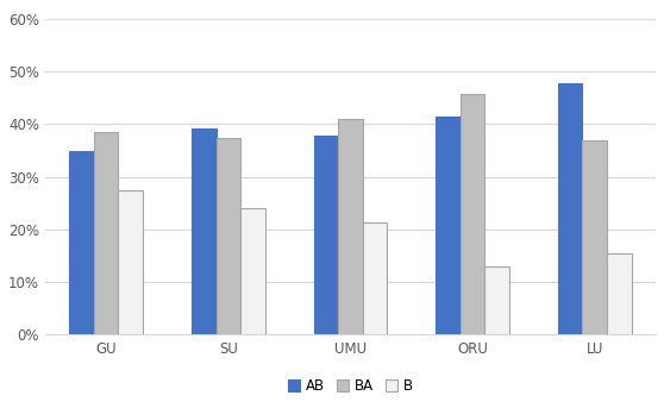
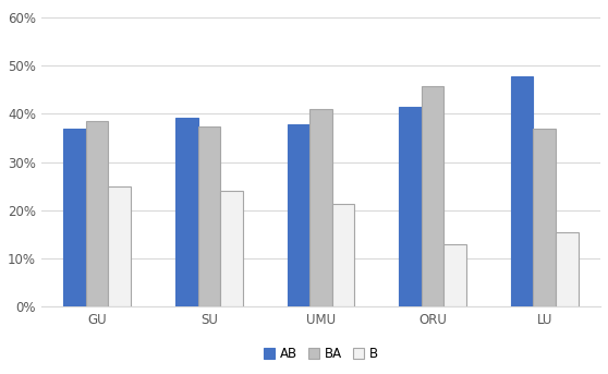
AB/GU: 34.8% -> 37.0%
B/GU: 27.3% -> 25.0%
